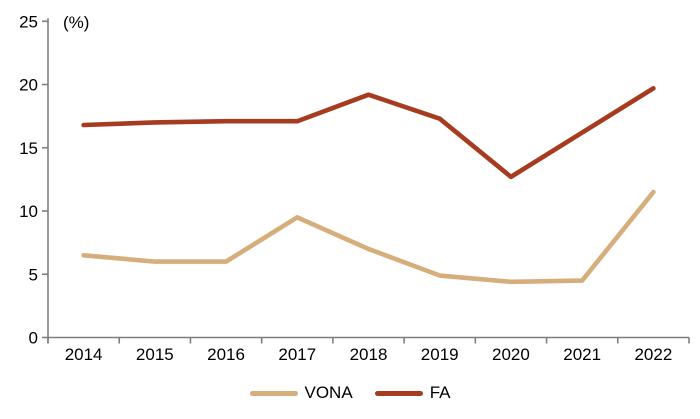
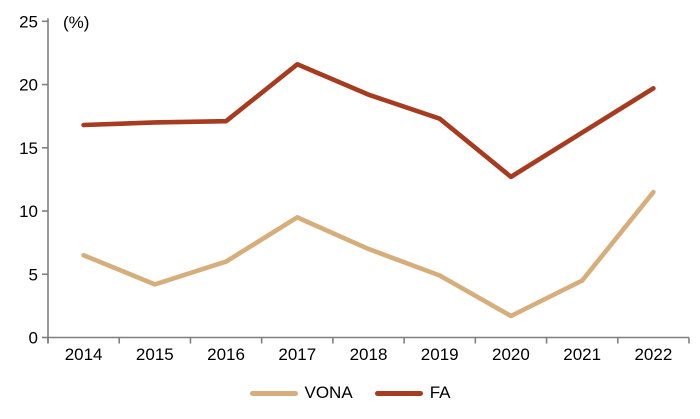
VONA/2015: 6.0 -> 4.2
FA/2017: 17.1 -> 21.6
VONA/2020: 4.4 -> 1.7
